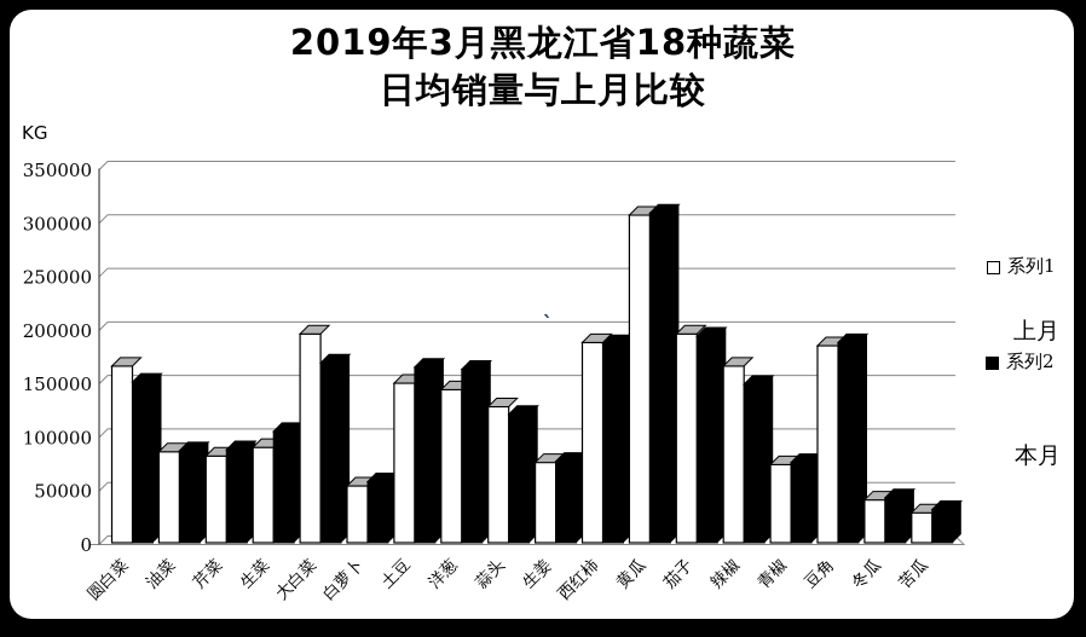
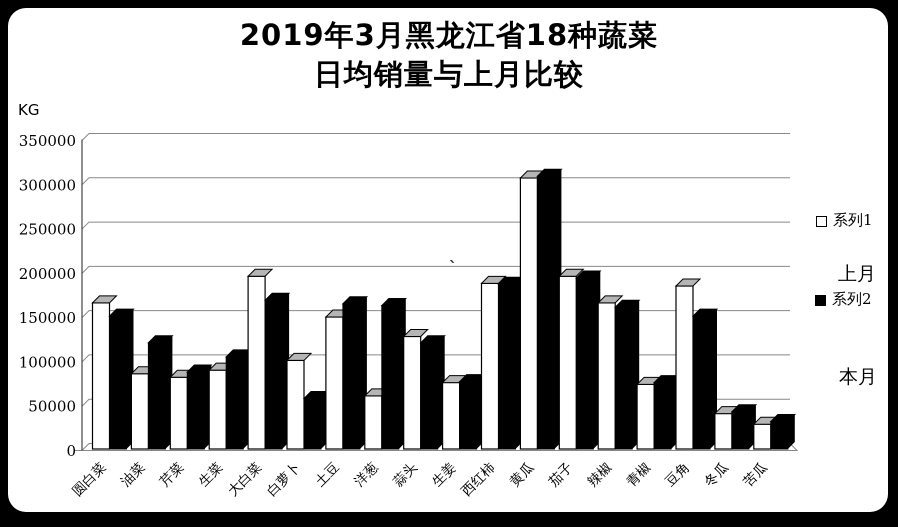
系列2/油菜: 90000 -> 120000
系列1/白萝卜: 50000 -> 100000
系列1/洋葱: 140000 -> 60000
系列2/辣椒: 150000 -> 160000
系列2/豆角: 190000 -> 150000
